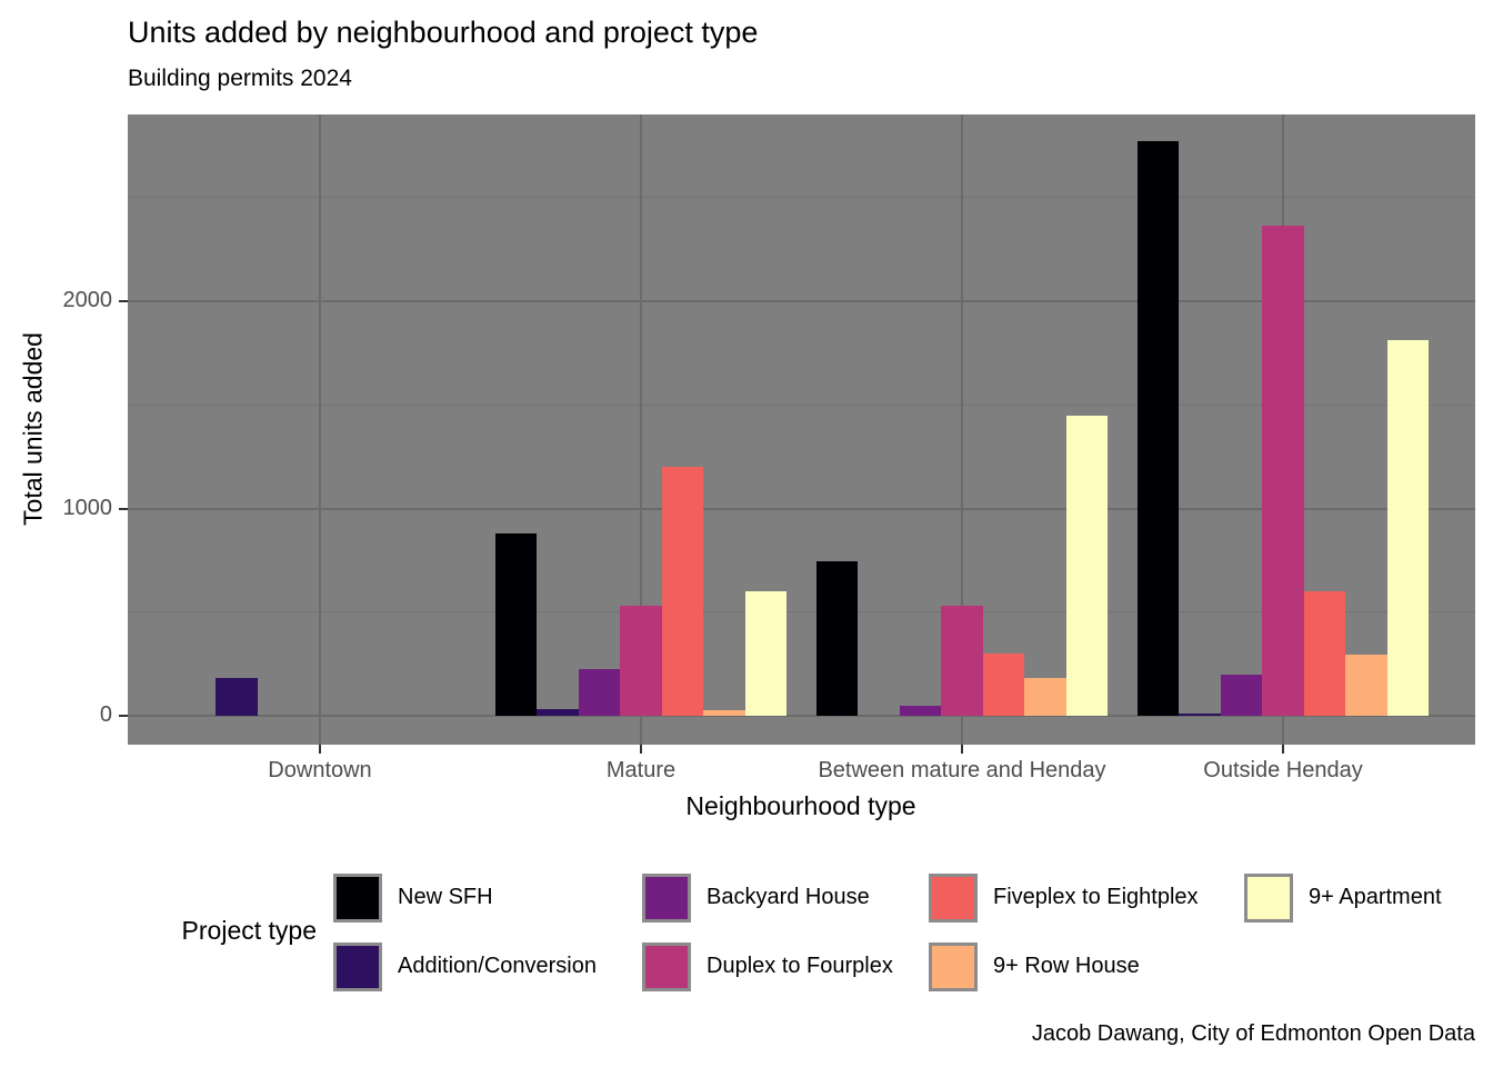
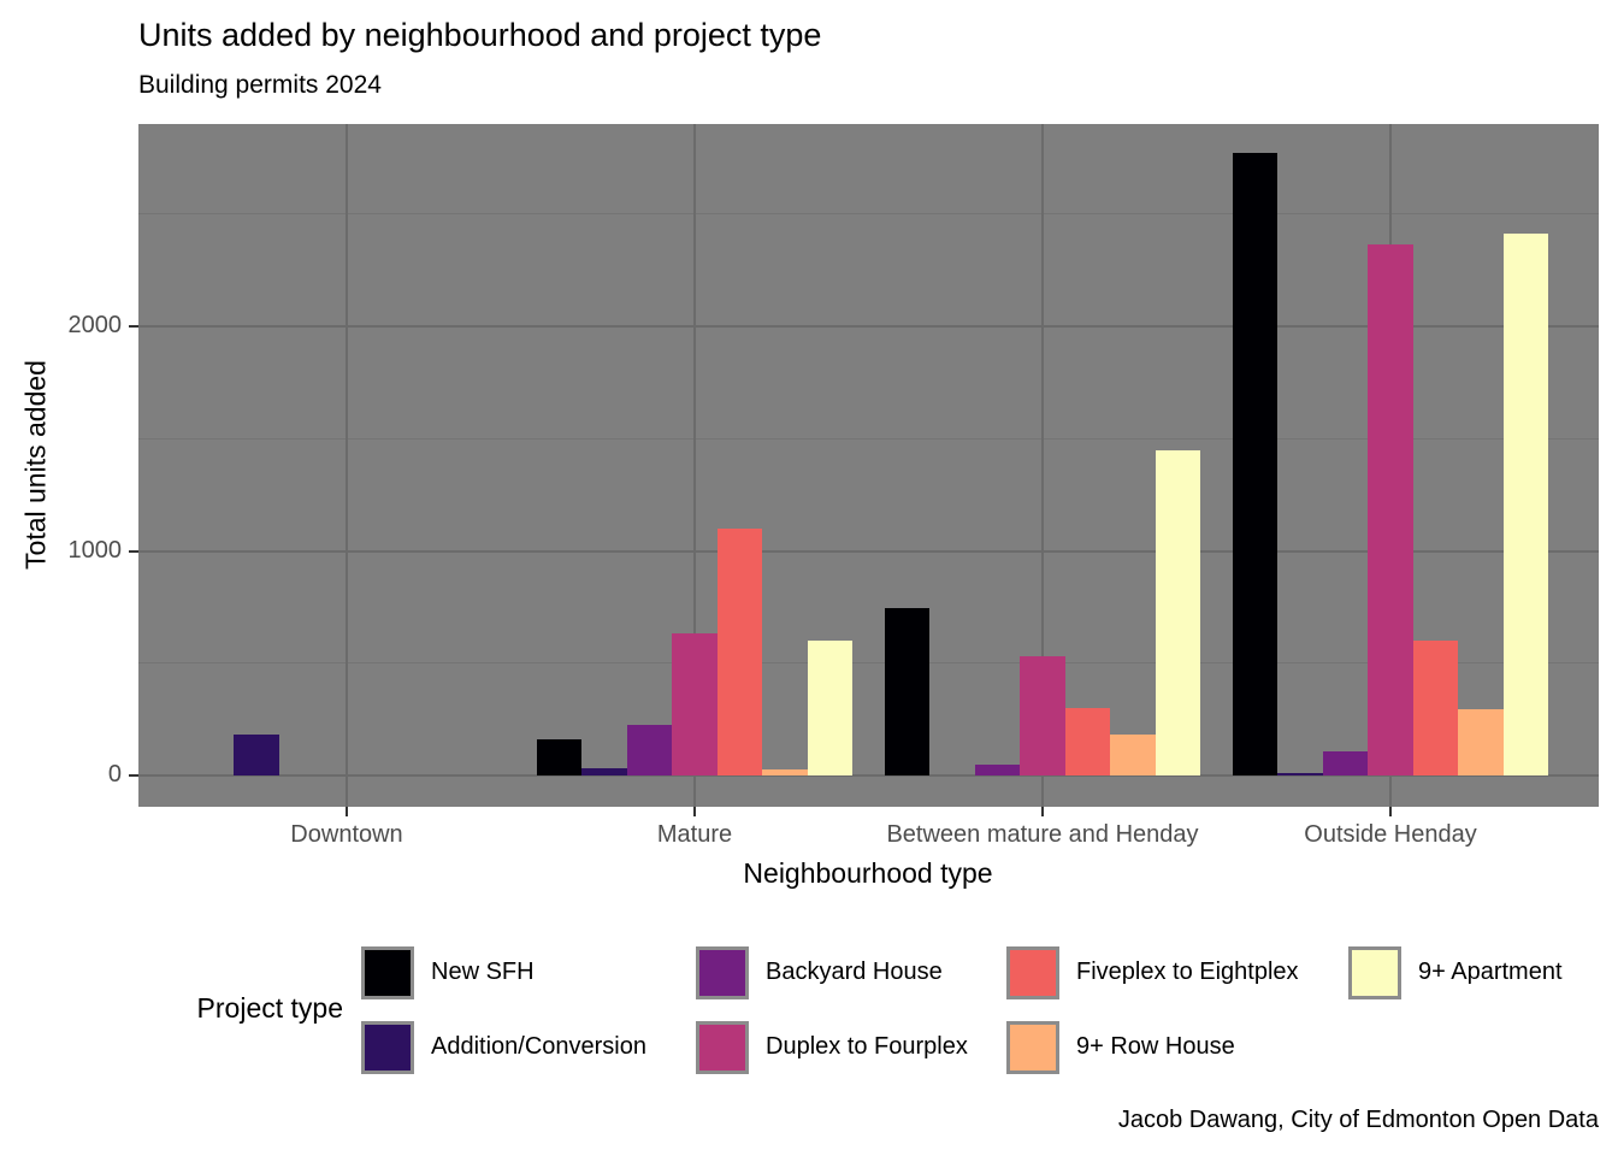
New SFH/Mature: 880 -> 160
Duplex to Fourplex/Mature: 530 -> 640
Fiveplex to Eightplex/Mature: 1200 -> 1100
Backyard House/Outside Henday: 200 -> 100
9+ Apartment/Outside Henday: 1810 -> 2420
